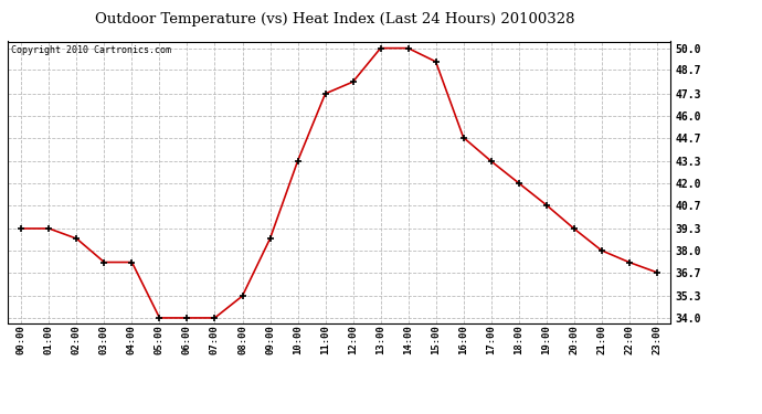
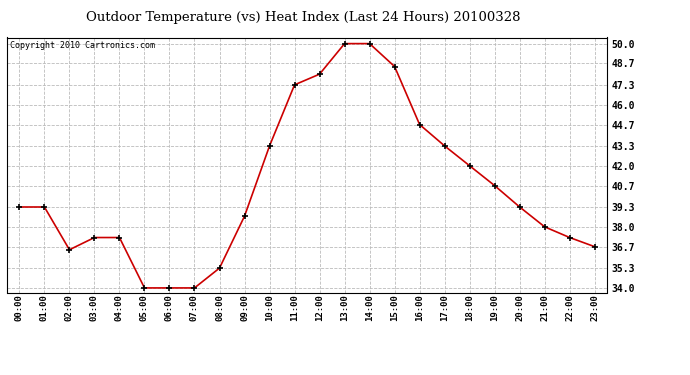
02:00: 38.7 -> 36.5
15:00: 49.2 -> 48.5
